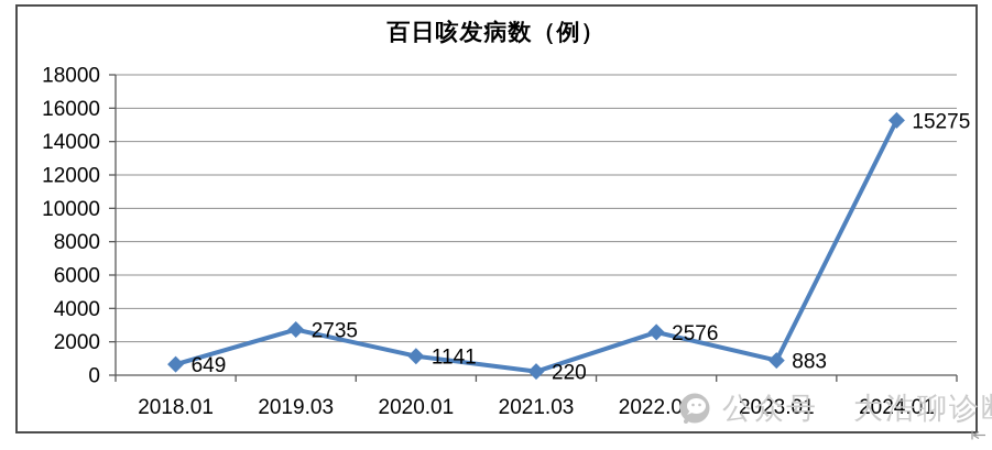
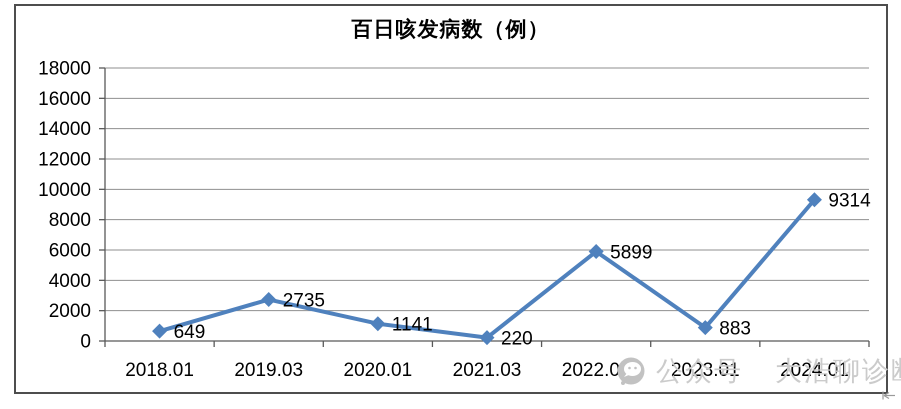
2022.02: 2576 -> 5899
2024.01: 15275 -> 9314
